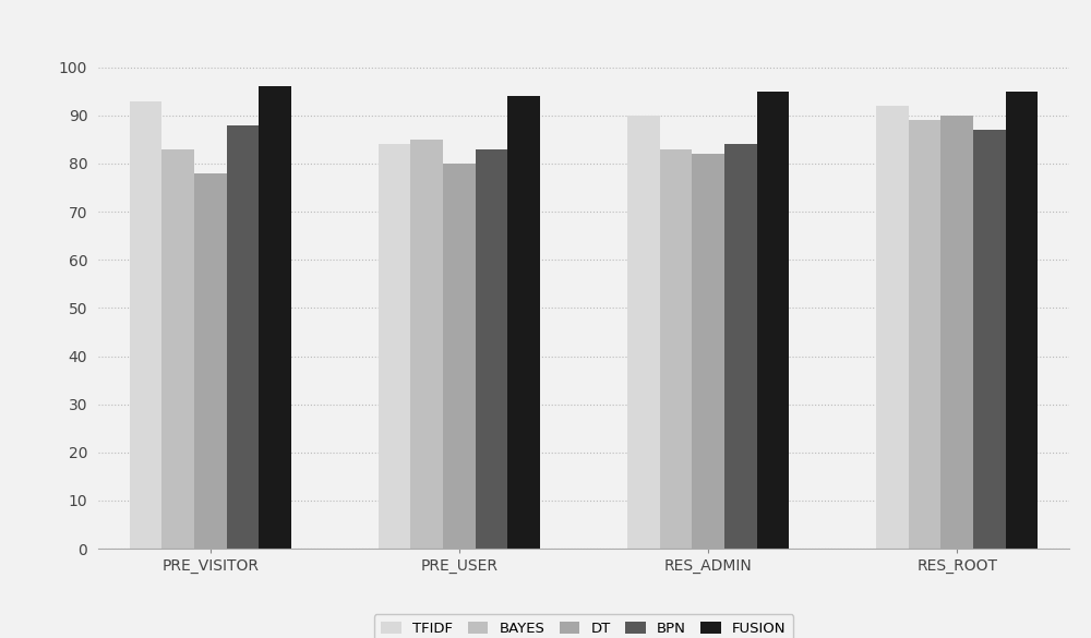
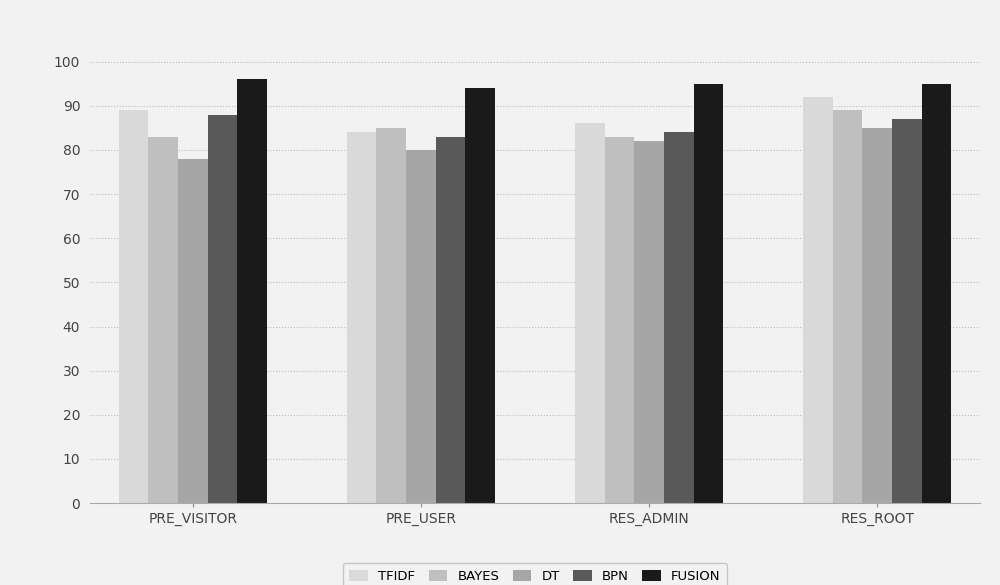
TFIDF/PRE_VISITOR: 93 -> 89
TFIDF/RES_ADMIN: 90 -> 86
DT/RES_ROOT: 90 -> 85
